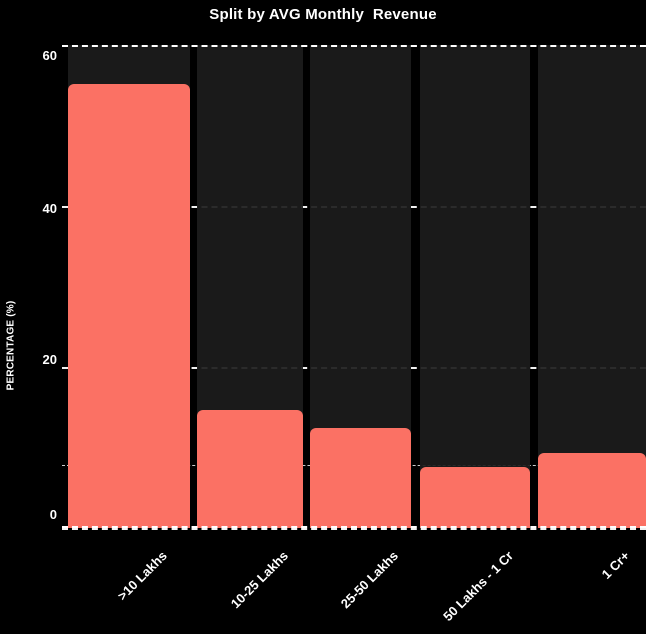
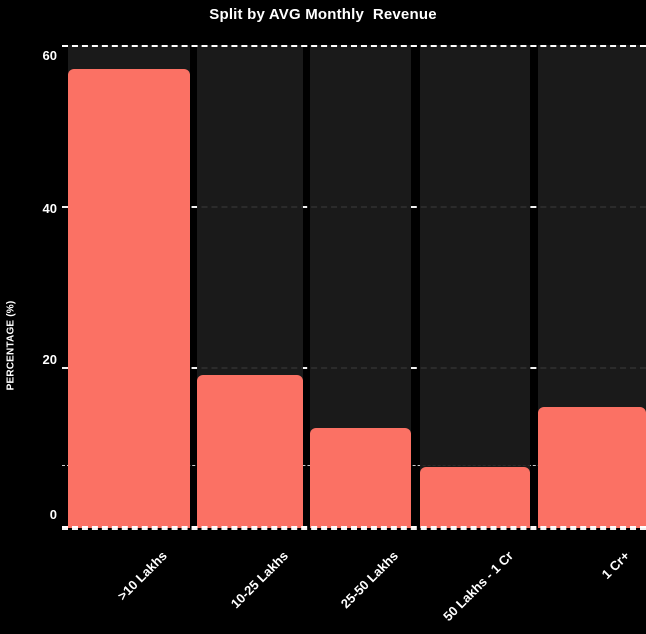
>10 Lakhs: 55 -> 57
10-25 Lakhs: 15 -> 19
1 Cr+: 9 -> 15
